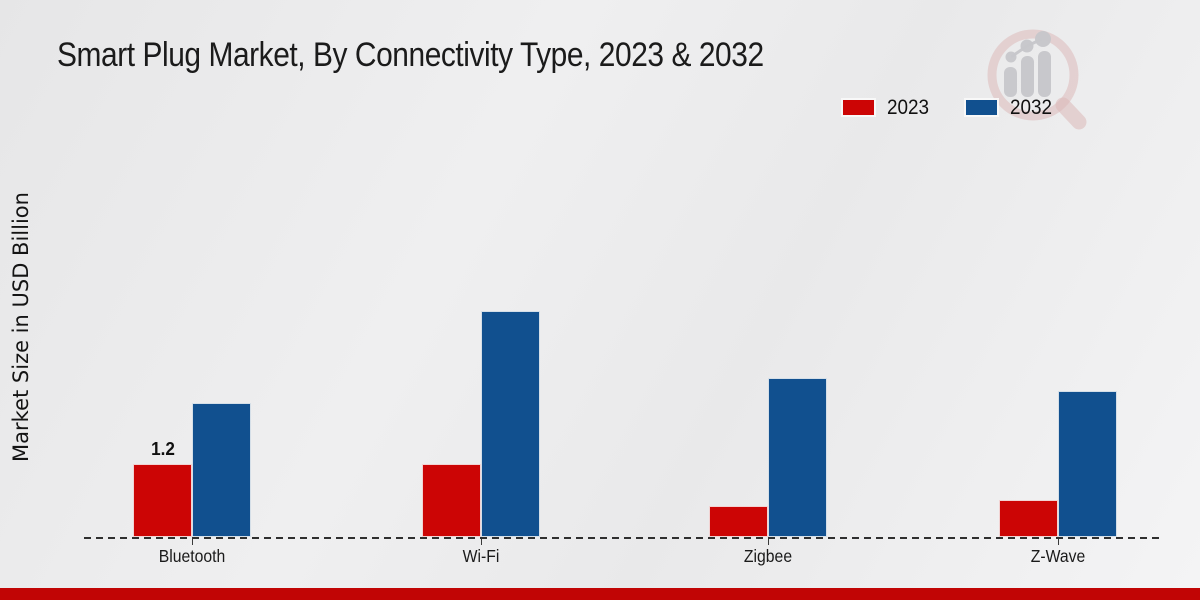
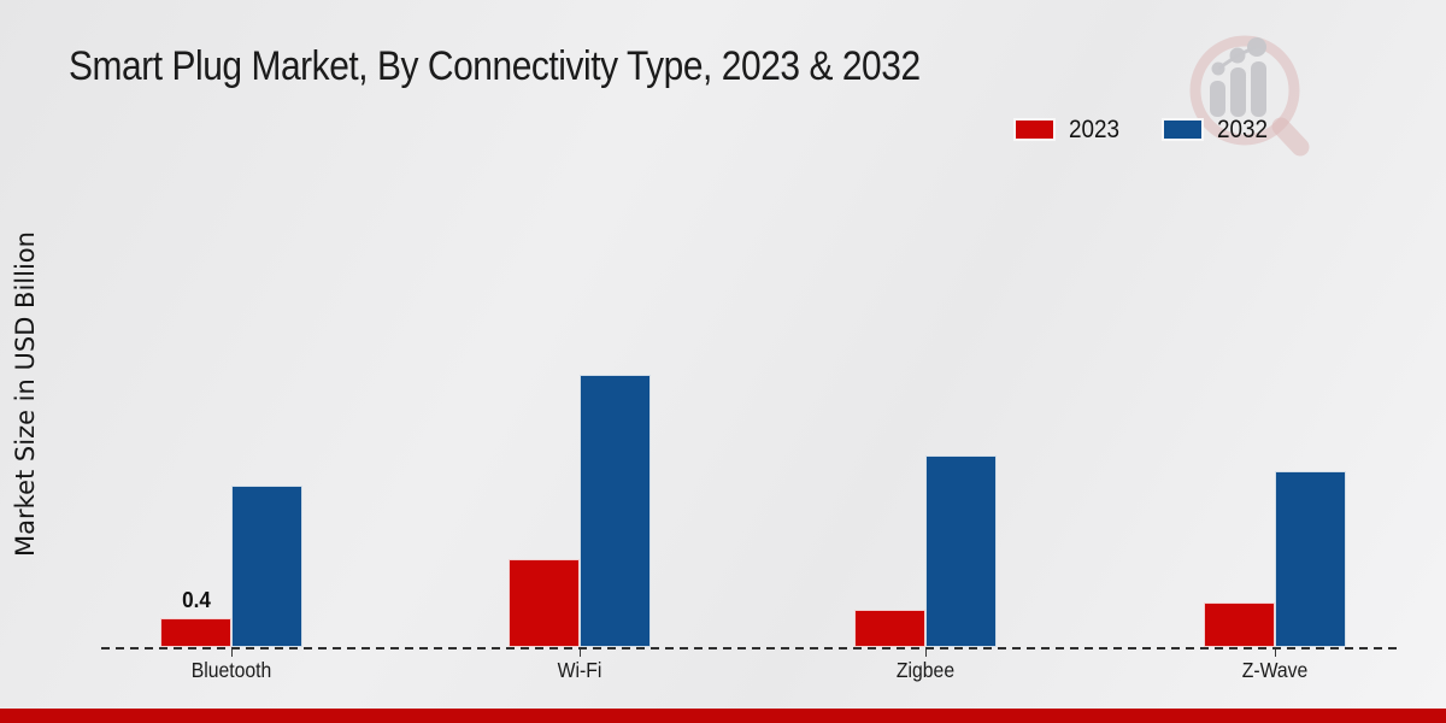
2023/Bluetooth: 1.2 -> 0.4
